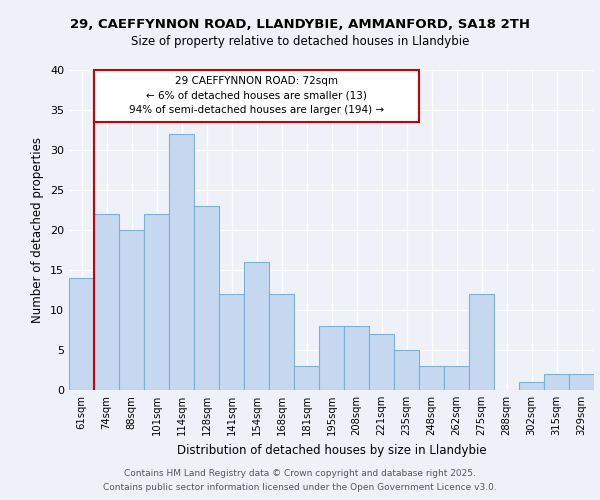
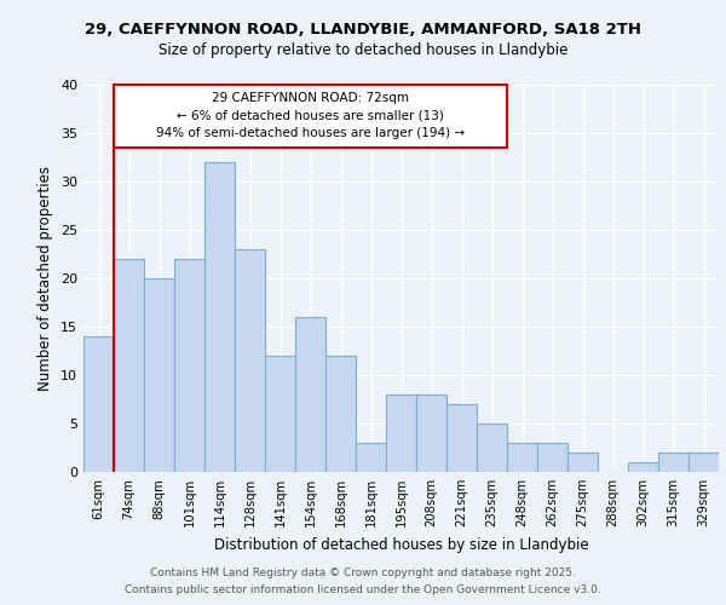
275sqm: 12 -> 2
